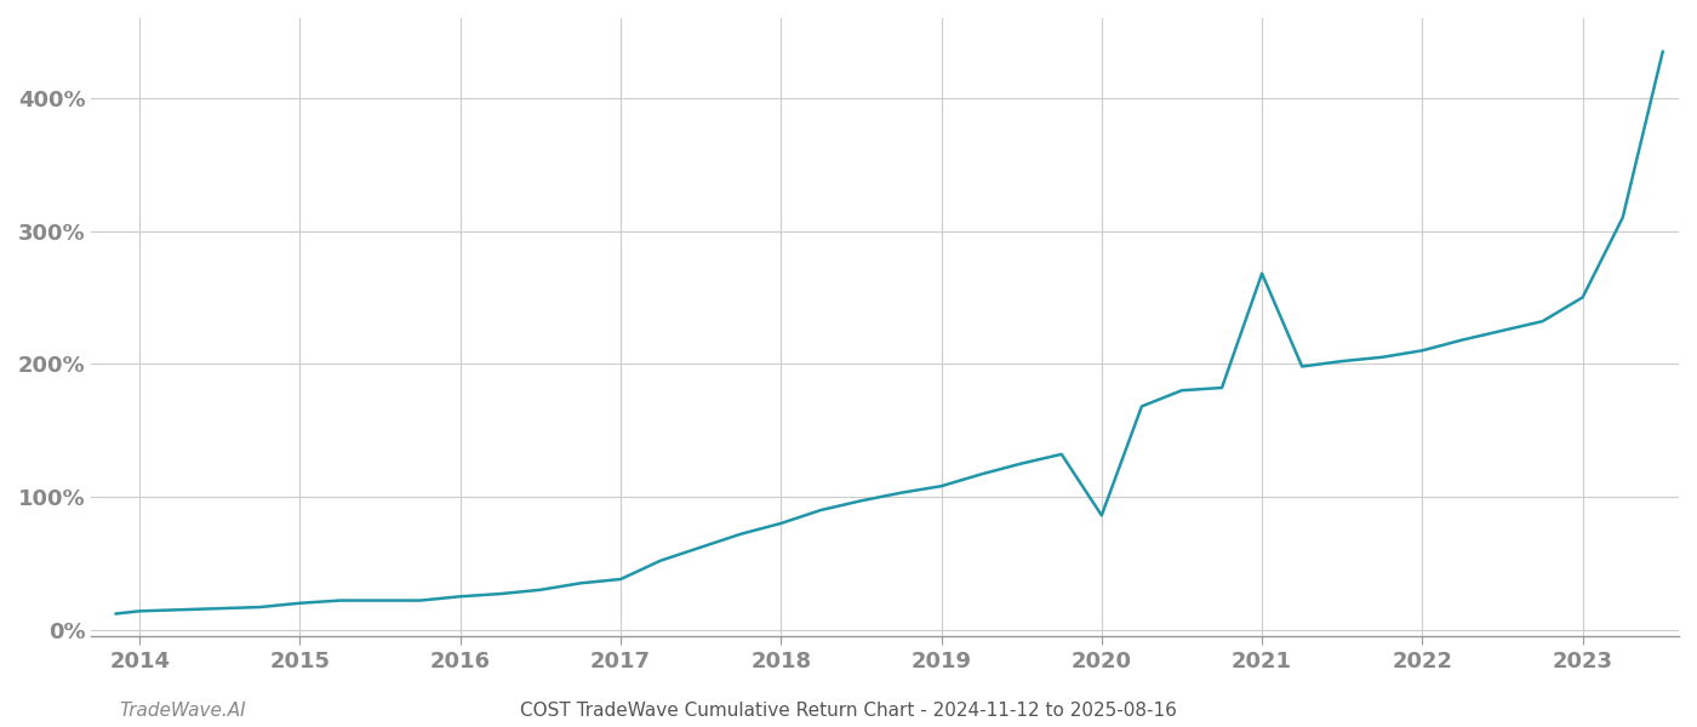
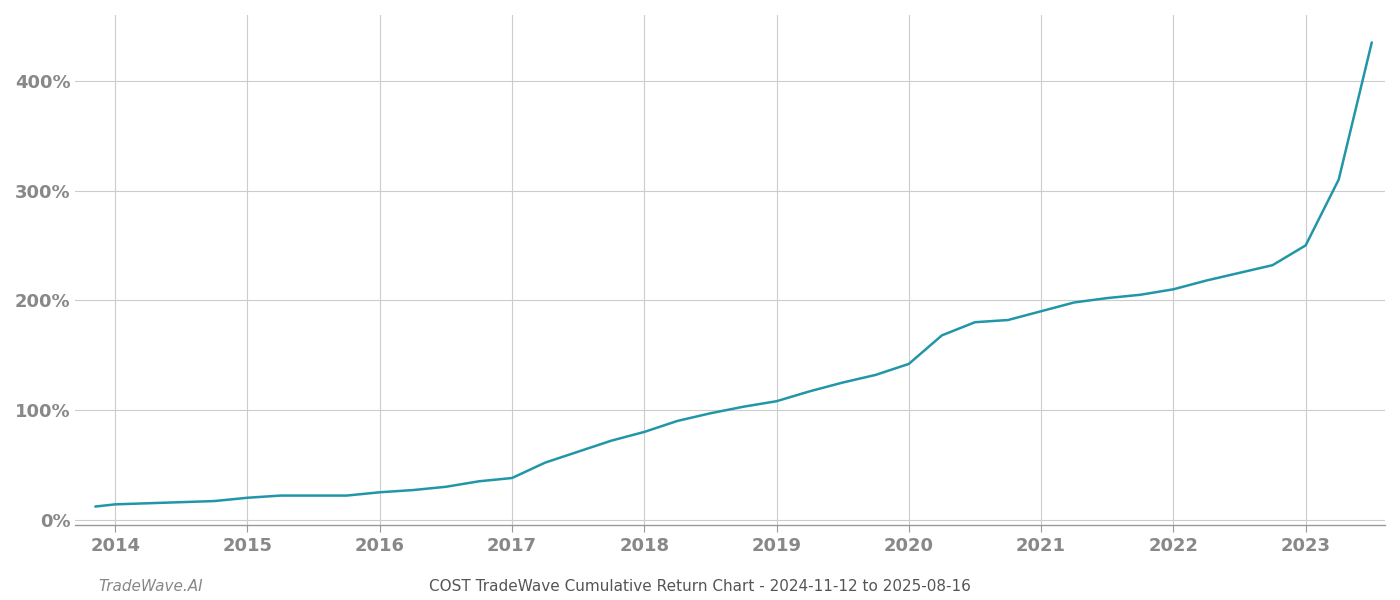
2020: 86% -> 142%
2021: 268% -> 190%
